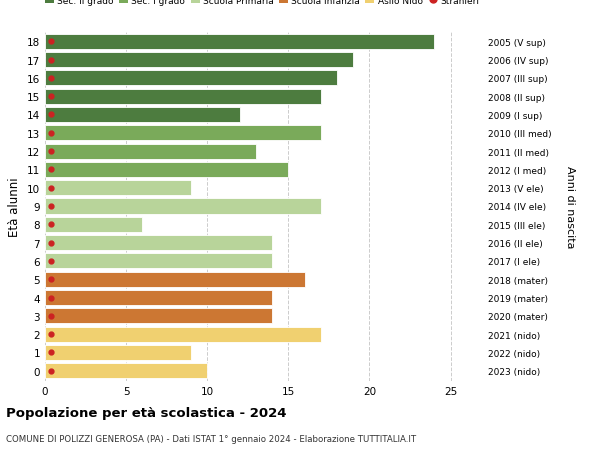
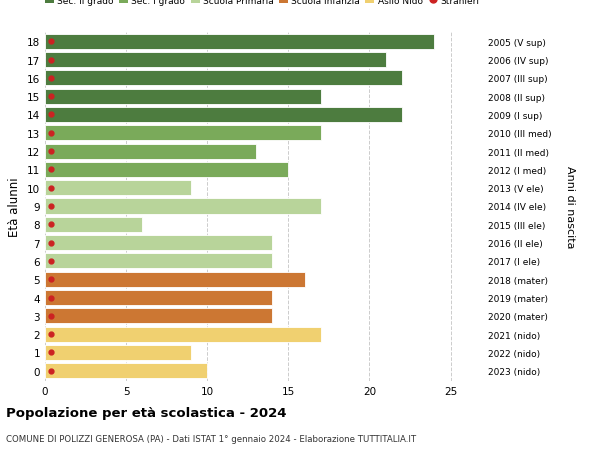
17: 19 -> 21
16: 18 -> 22
14: 12 -> 22
